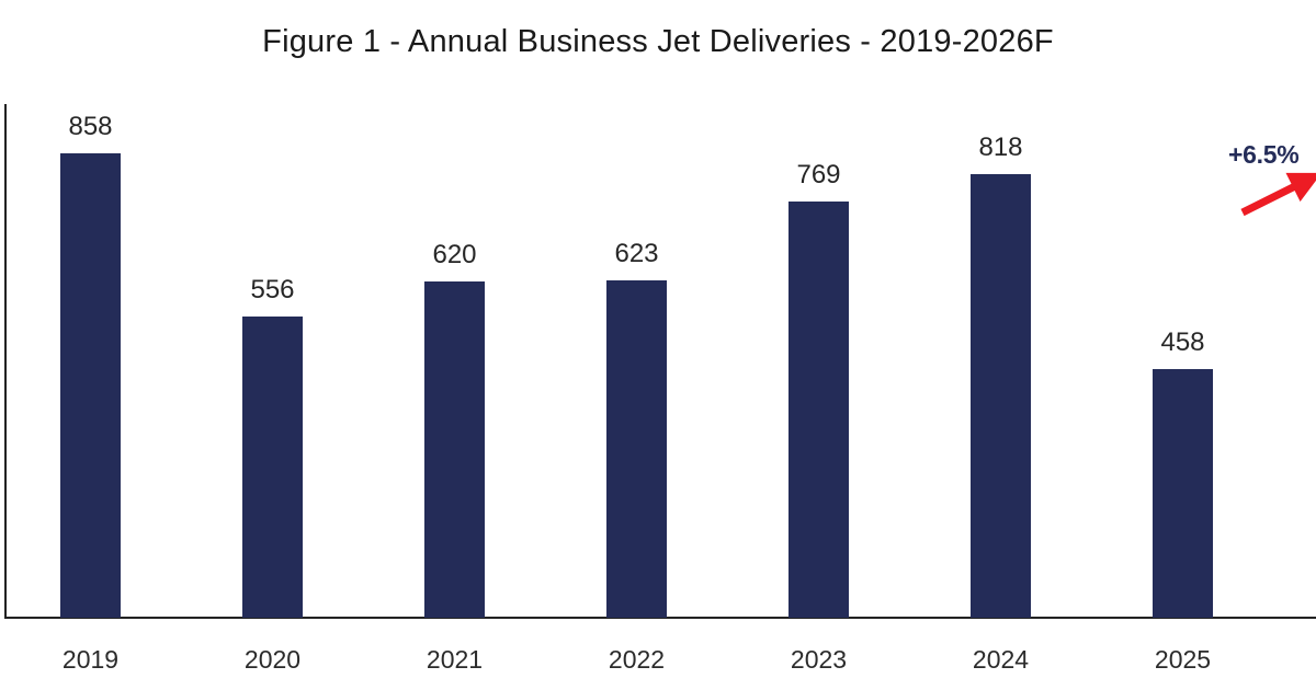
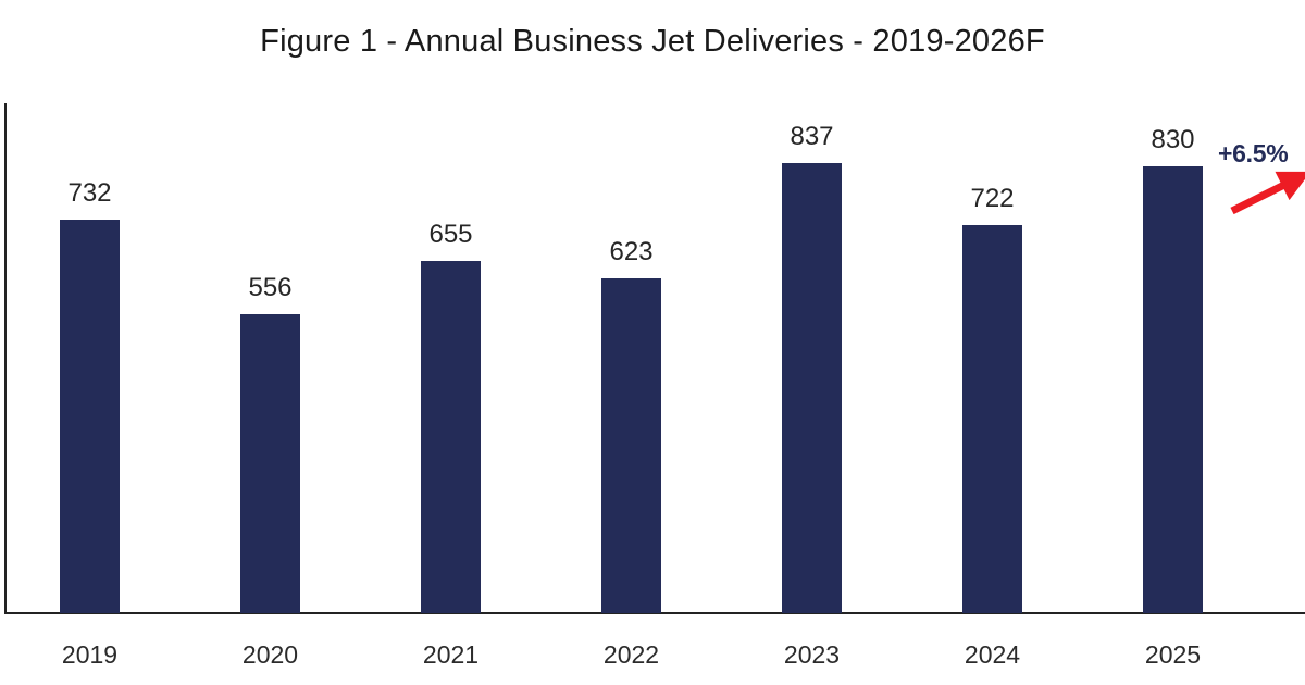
2019: 858 -> 732
2021: 620 -> 655
2023: 769 -> 837
2024: 818 -> 722
2025: 458 -> 830
